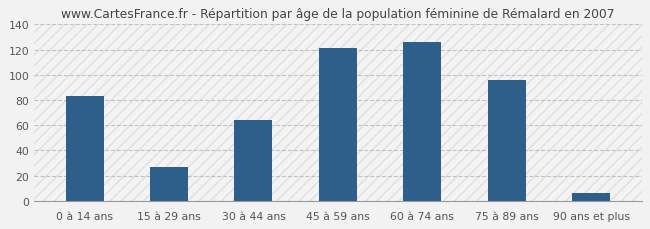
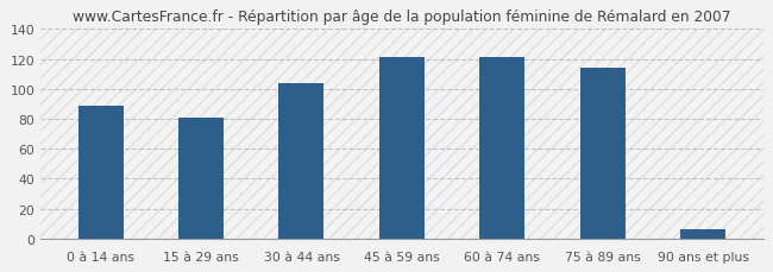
0 à 14 ans: 83 -> 89
15 à 29 ans: 27 -> 81
30 à 44 ans: 64 -> 104
60 à 74 ans: 126 -> 121
75 à 89 ans: 96 -> 114
